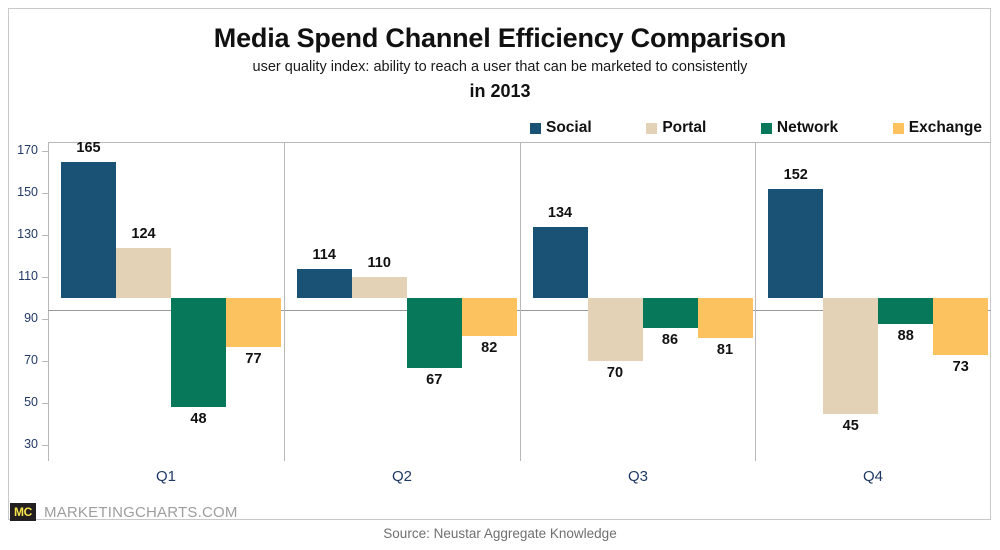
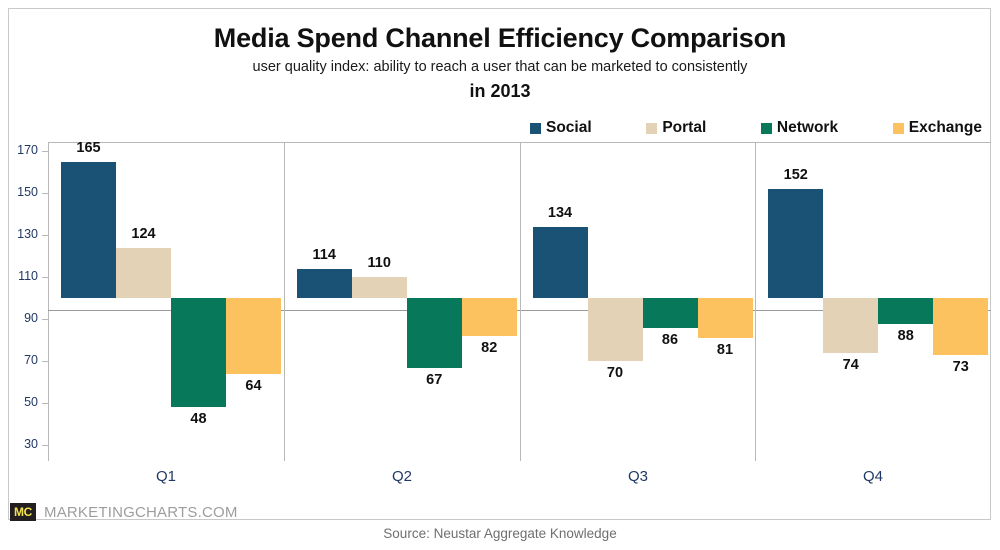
Exchange/Q1: 77 -> 64
Portal/Q4: 45 -> 74
